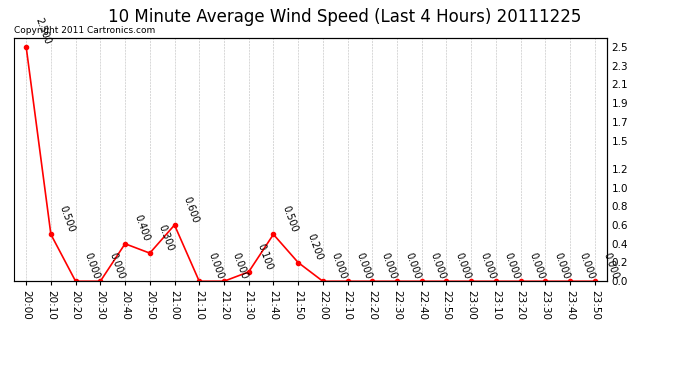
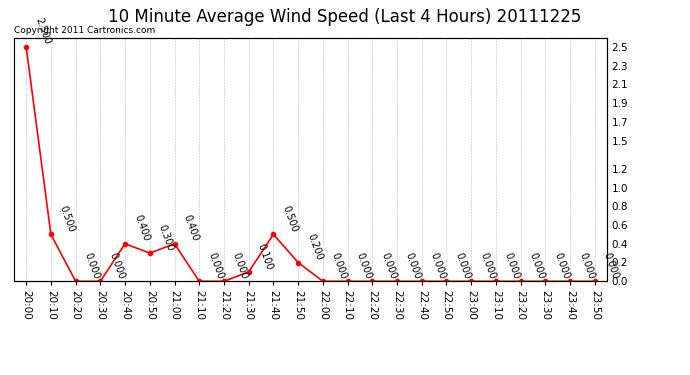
21:00: 0.600 -> 0.400
